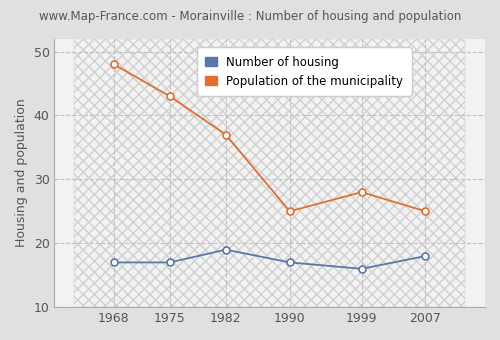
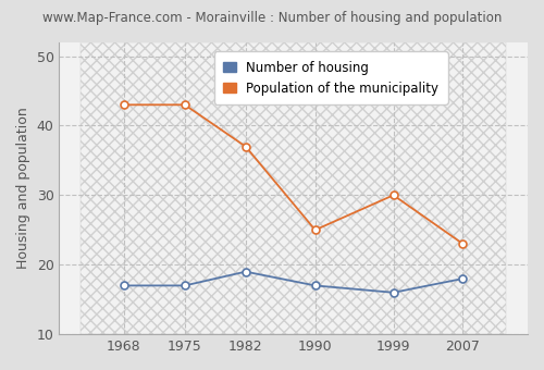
Population of the municipality/1968: 48 -> 43
Population of the municipality/1999: 28 -> 30
Population of the municipality/2007: 25 -> 23
